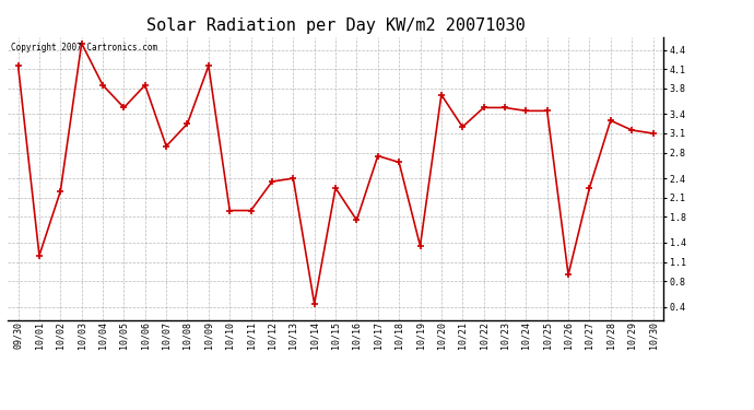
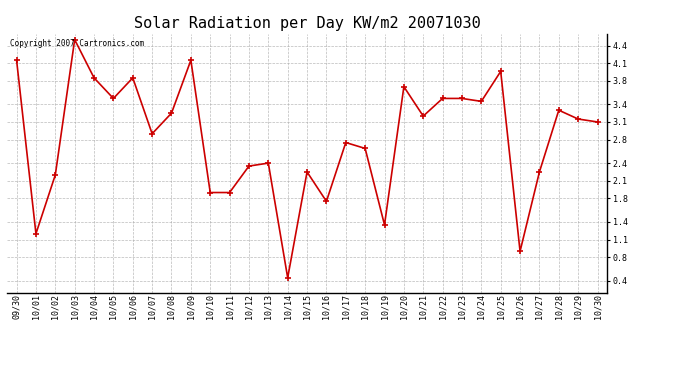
10/25: 3.45 -> 3.96
